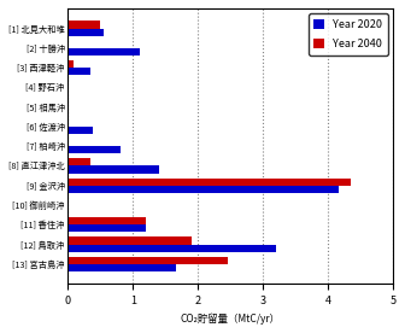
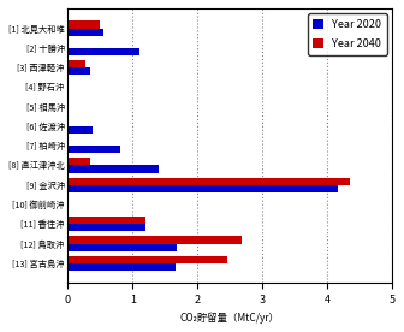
Year 2040/[3] 西津軽沖: 0.08 -> 0.26
Year 2040/[12] 鳥取沖: 1.90 -> 2.68
Year 2020/[12] 鳥取沖: 3.20 -> 1.68
